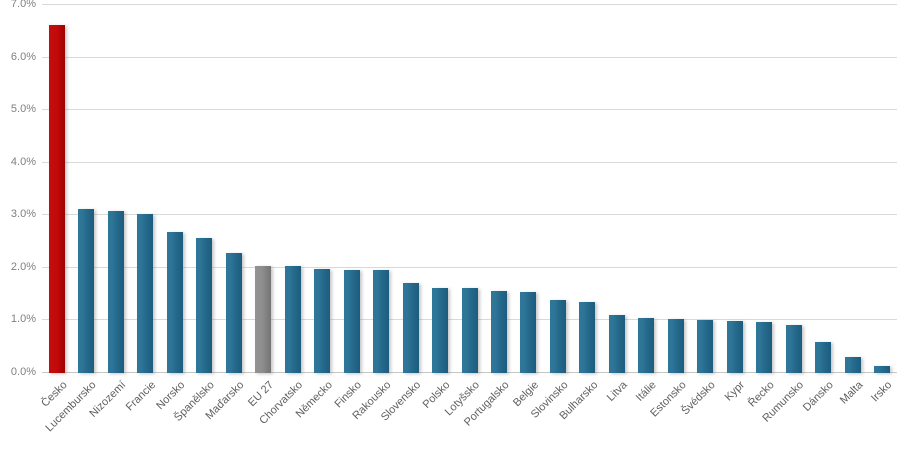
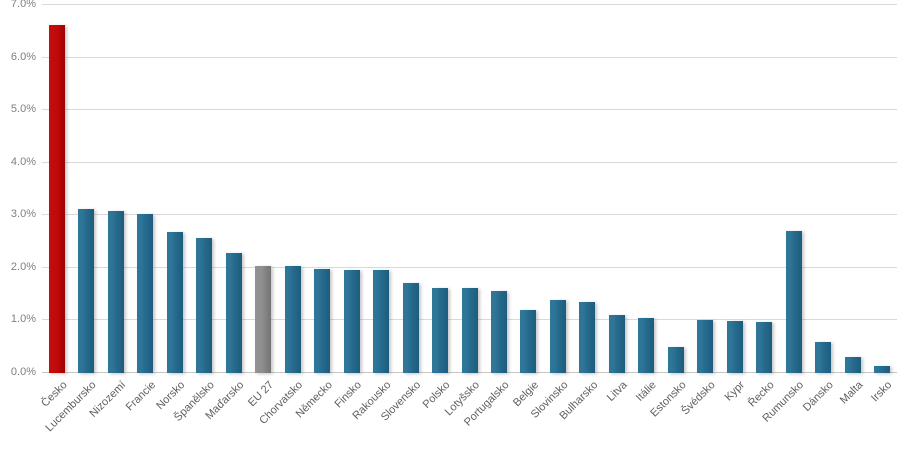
Belgie: 1.5% -> 1.2%
Estonsko: 1.0% -> 0.5%
Rumunsko: 0.9% -> 2.7%
